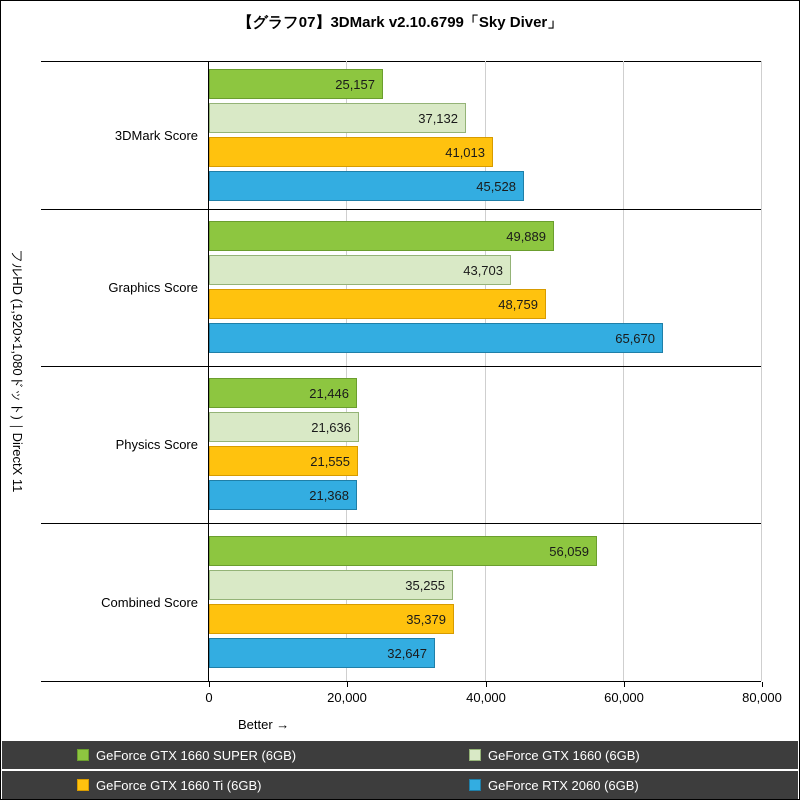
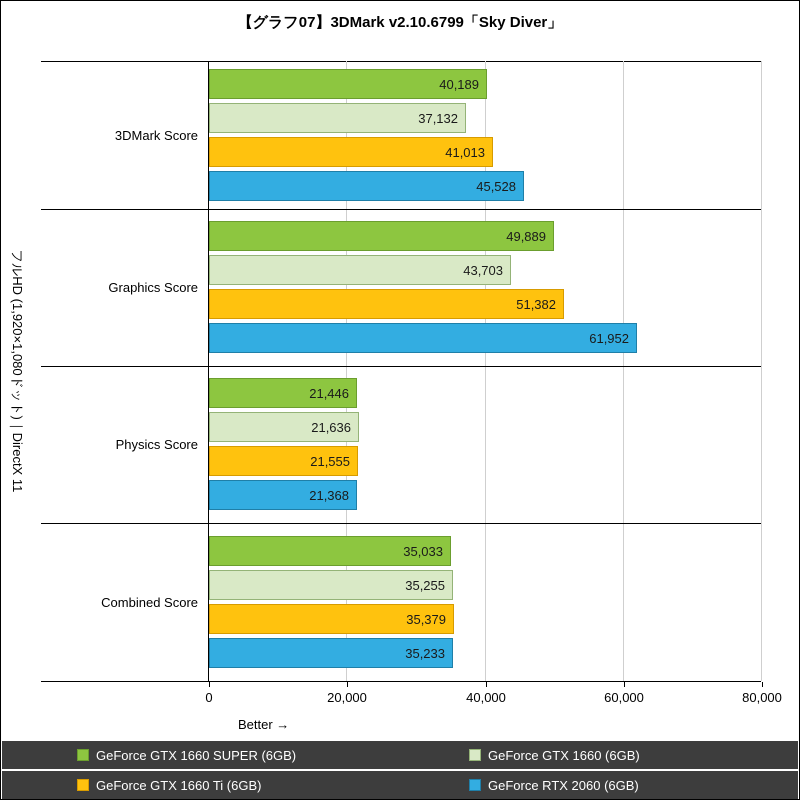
GeForce GTX 1660 SUPER (6GB)/3DMark Score: 25,157 -> 40,189
GeForce GTX 1660 Ti (6GB)/Graphics Score: 48,759 -> 51,382
GeForce RTX 2060 (6GB)/Graphics Score: 65,670 -> 61,952
GeForce GTX 1660 SUPER (6GB)/Combined Score: 56,059 -> 35,033
GeForce RTX 2060 (6GB)/Combined Score: 32,647 -> 35,233
